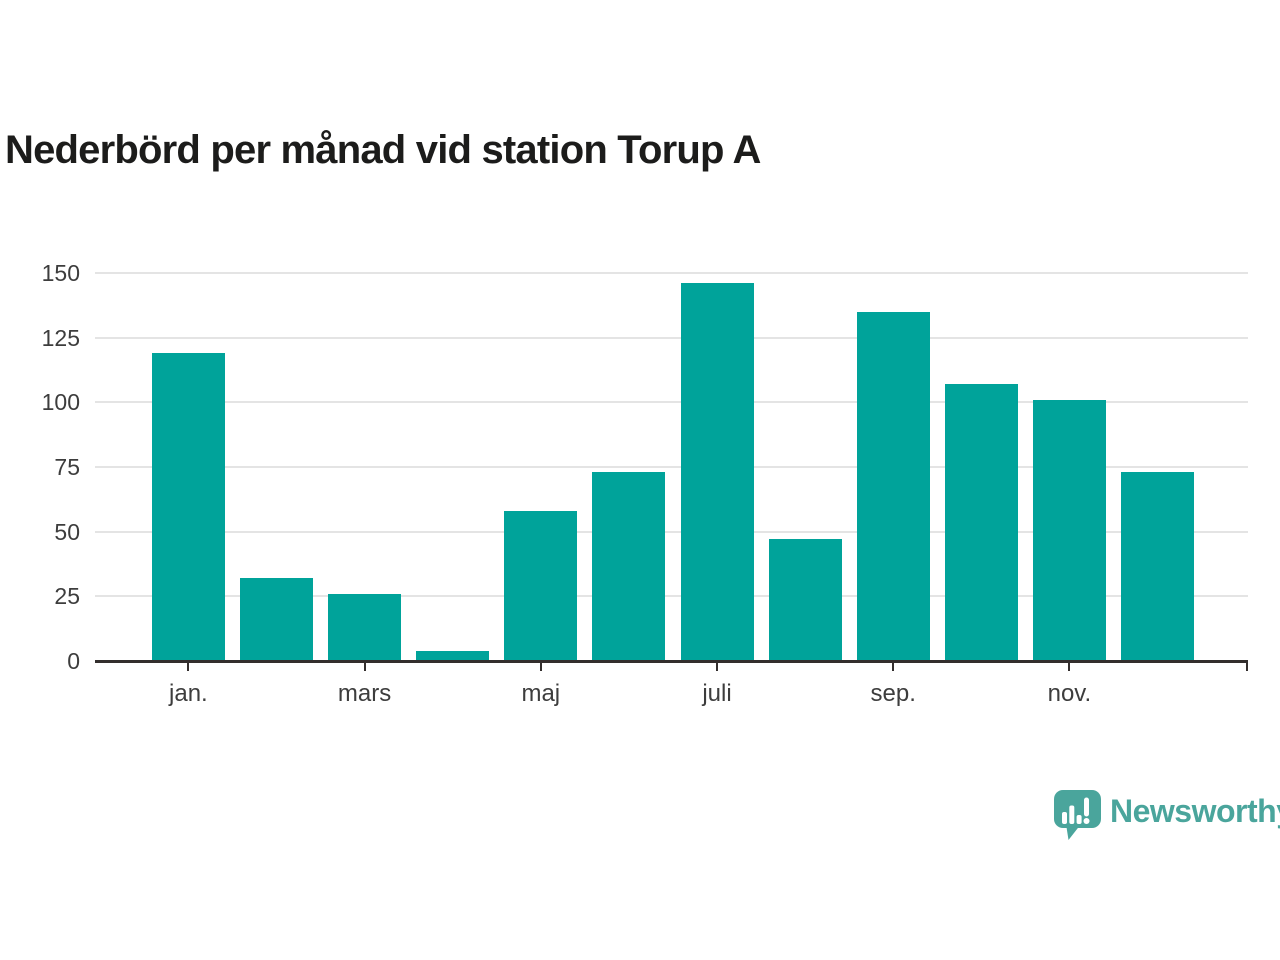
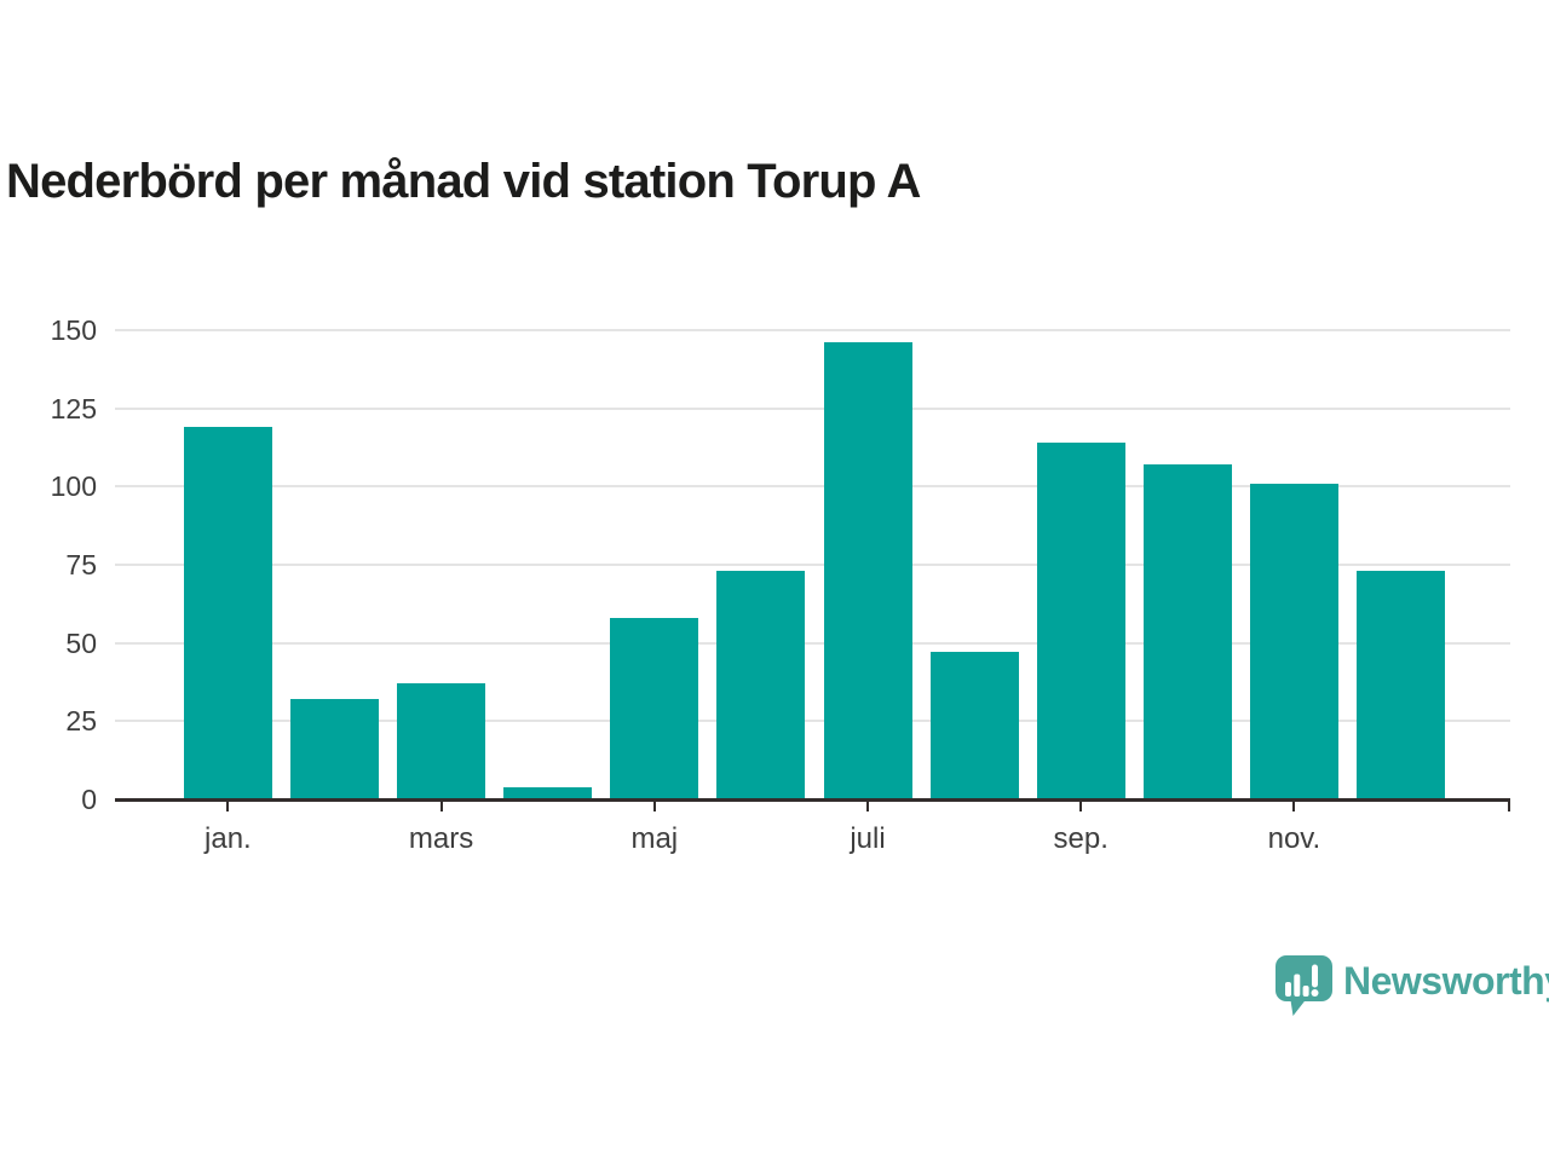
mars: 26 -> 37
sep.: 135 -> 114
